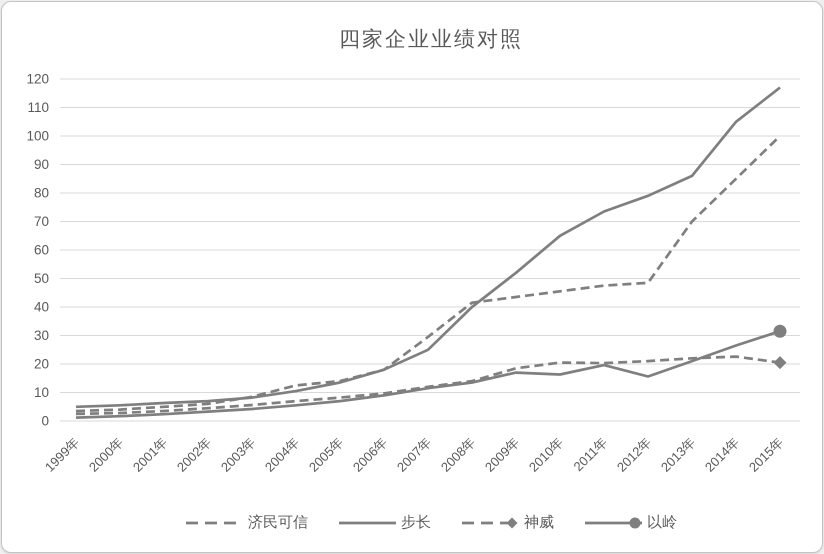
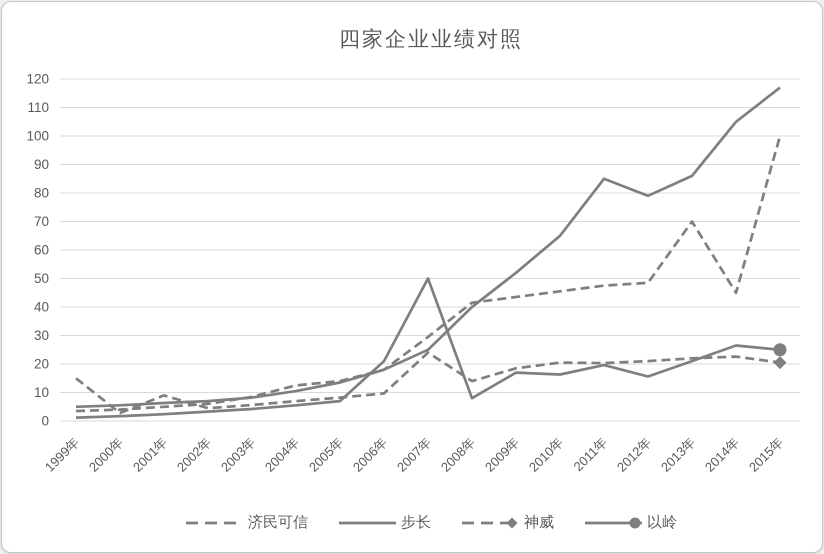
神威/1999年: 2 -> 15
神威/2001年: 4 -> 9
以岭/2006年: 9 -> 21
神威/2007年: 12 -> 24
以岭/2007年: 12 -> 50
以岭/2008年: 14 -> 8
步长/2011年: 74 -> 85
济民可信/2014年: 85 -> 45
以岭/2015年: 32 -> 25
